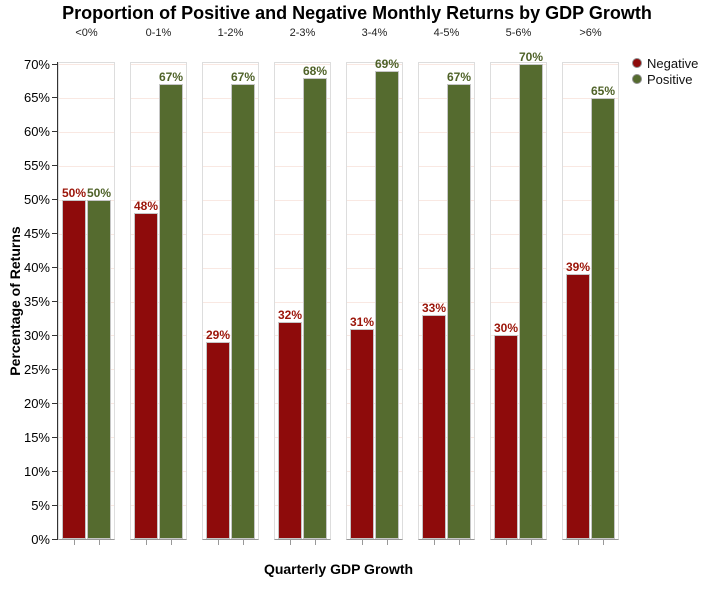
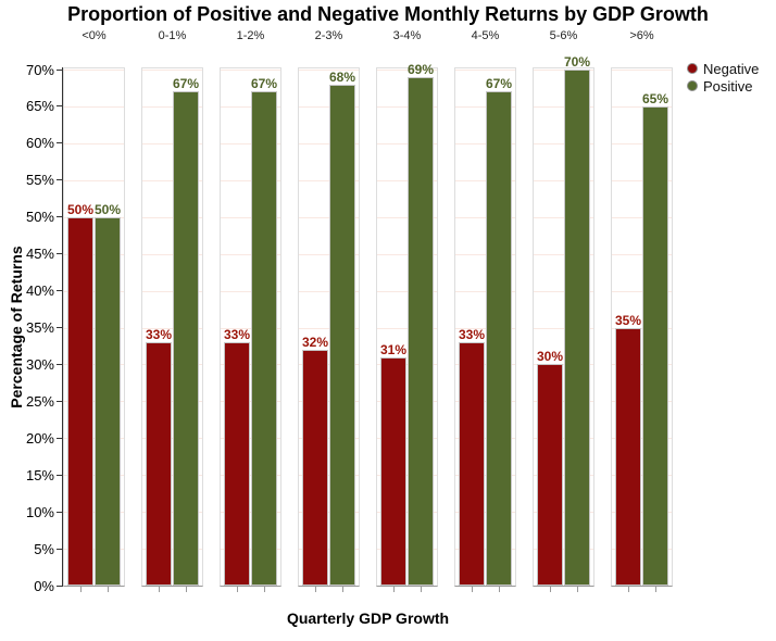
Negative/0-1%: 48% -> 33%
Negative/1-2%: 29% -> 33%
Negative/>6%: 39% -> 35%
